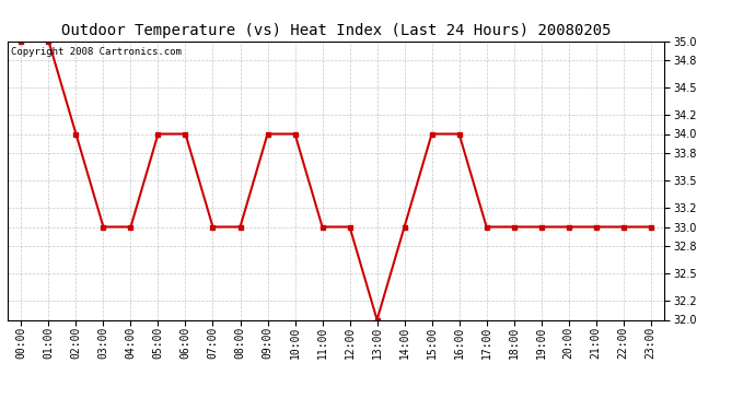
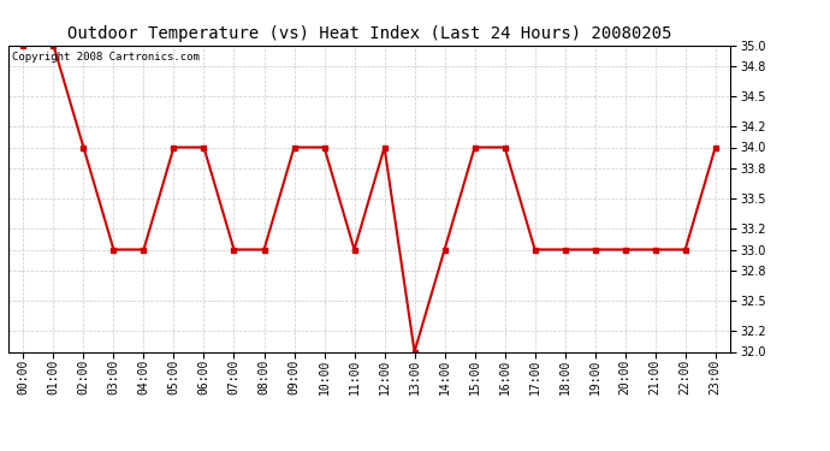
12:00: 33 -> 34
23:00: 33 -> 34
